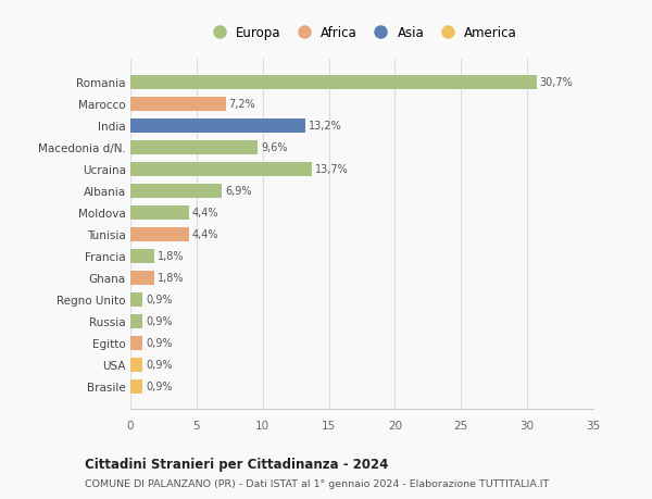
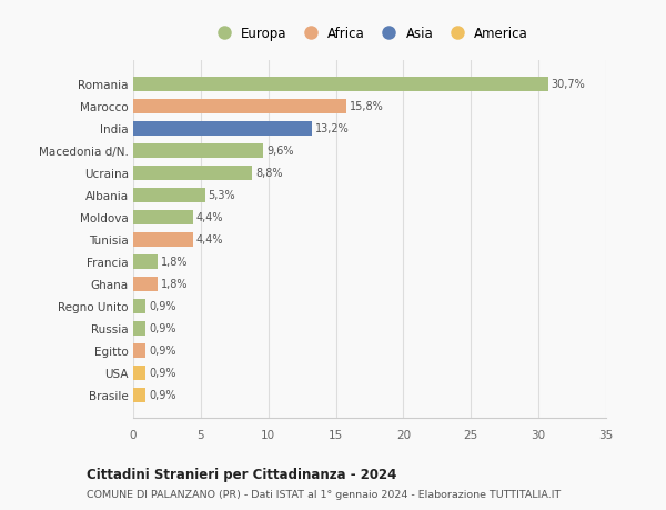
Marocco: 7,2% -> 15,8%
Ucraina: 13,7% -> 8,8%
Albania: 6,9% -> 5,3%
